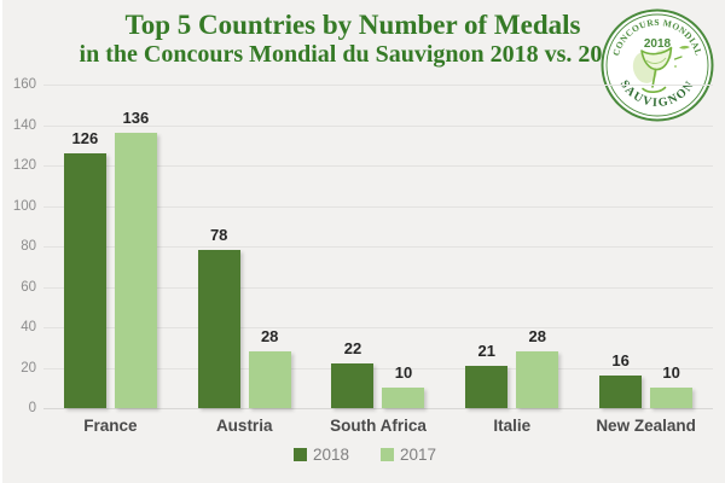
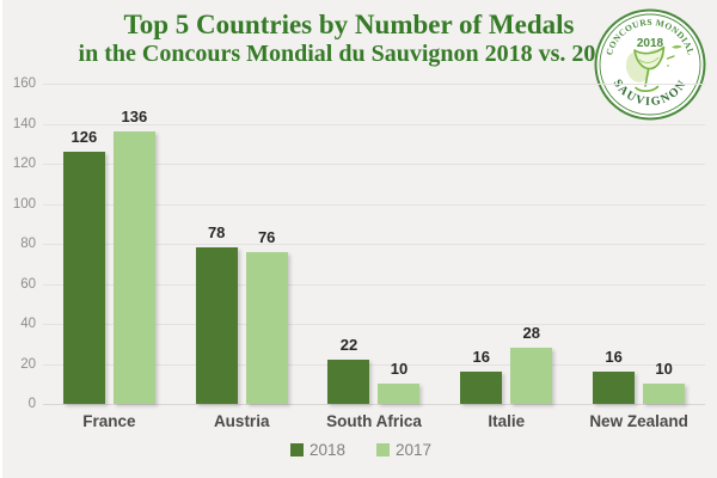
2017/Austria: 28 -> 76
2018/Italie: 21 -> 16
